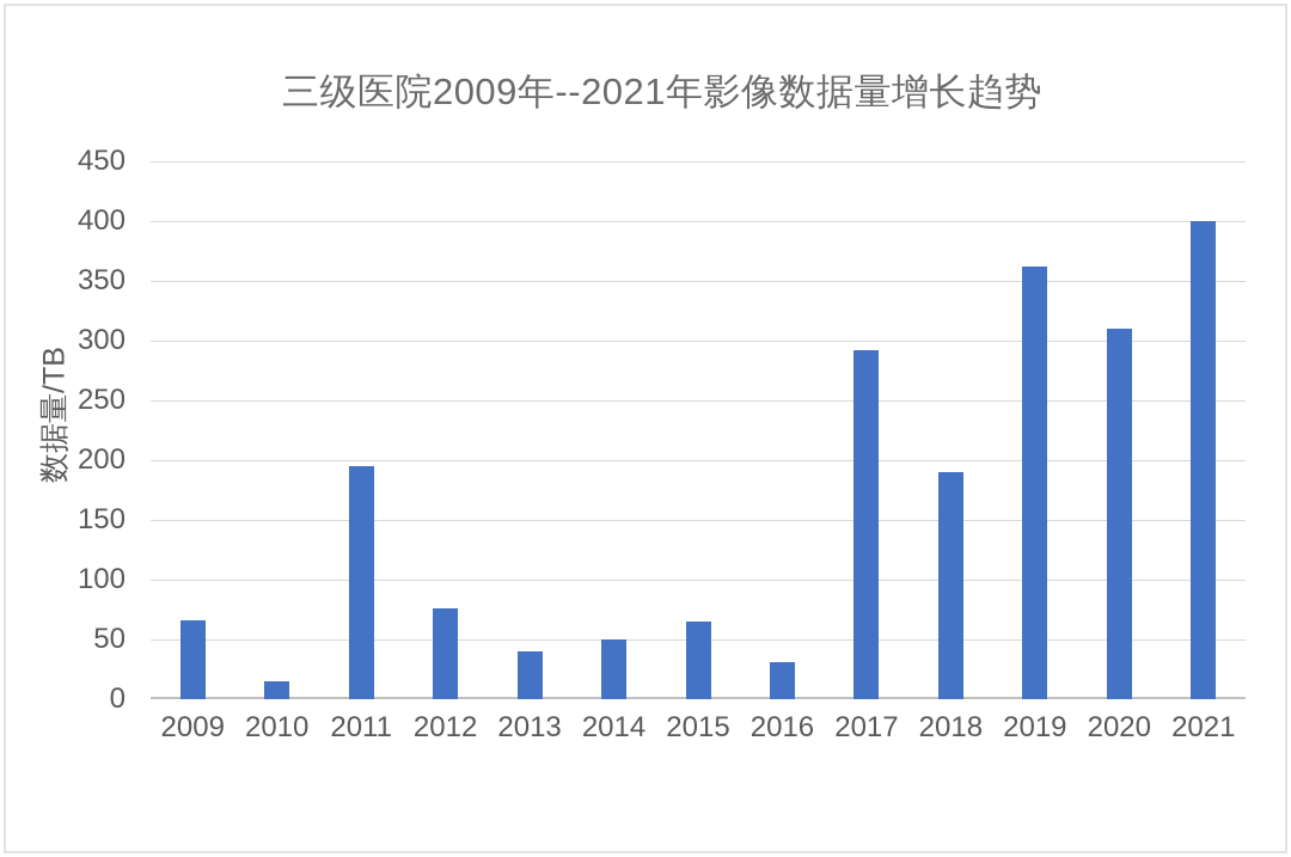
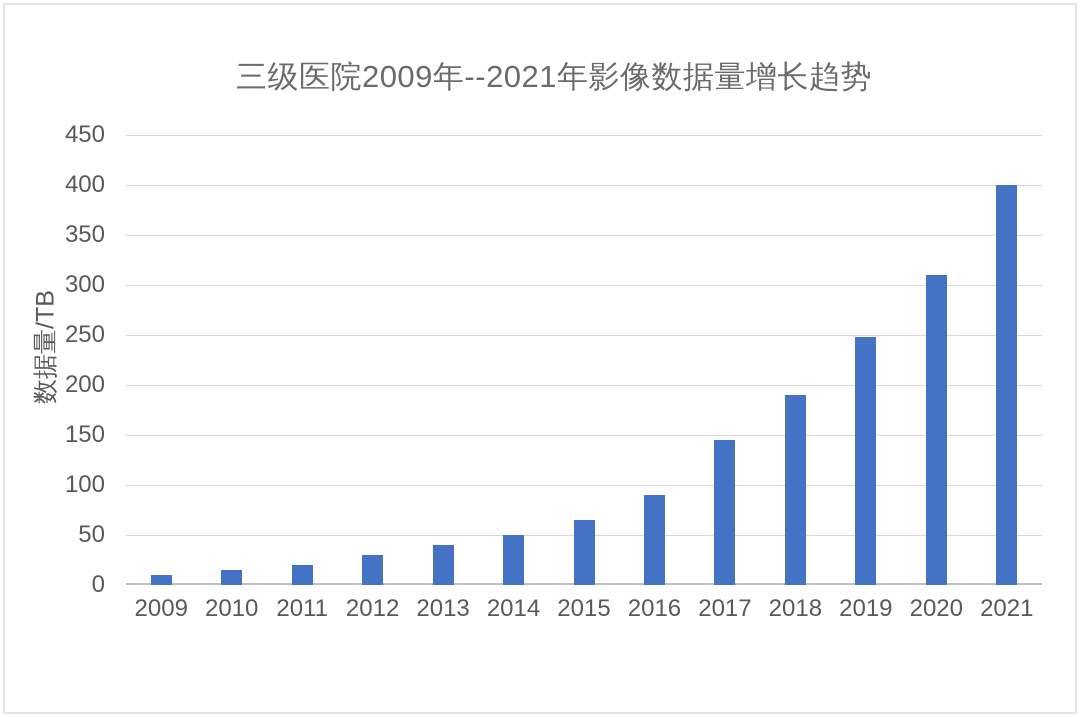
2009: 66 -> 10
2011: 195 -> 20
2012: 76 -> 30
2016: 31 -> 90
2017: 292 -> 145
2019: 362 -> 248
